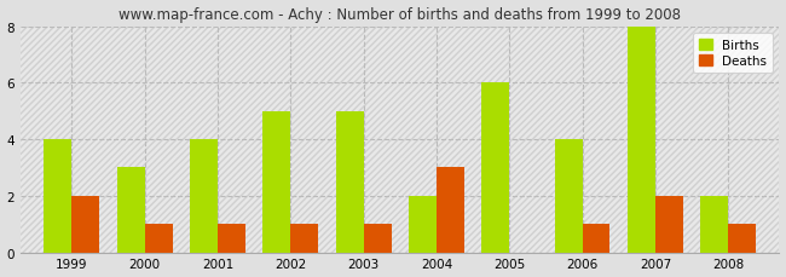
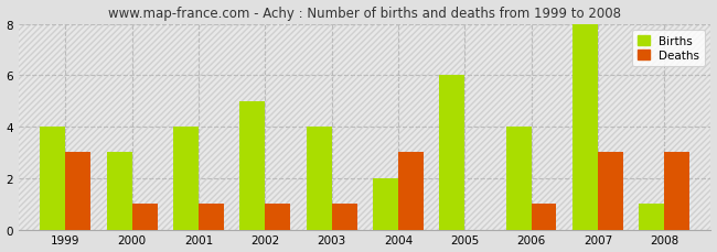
Deaths/1999: 2 -> 3
Births/2003: 5 -> 4
Deaths/2007: 2 -> 3
Births/2008: 2 -> 1
Deaths/2008: 1 -> 3
